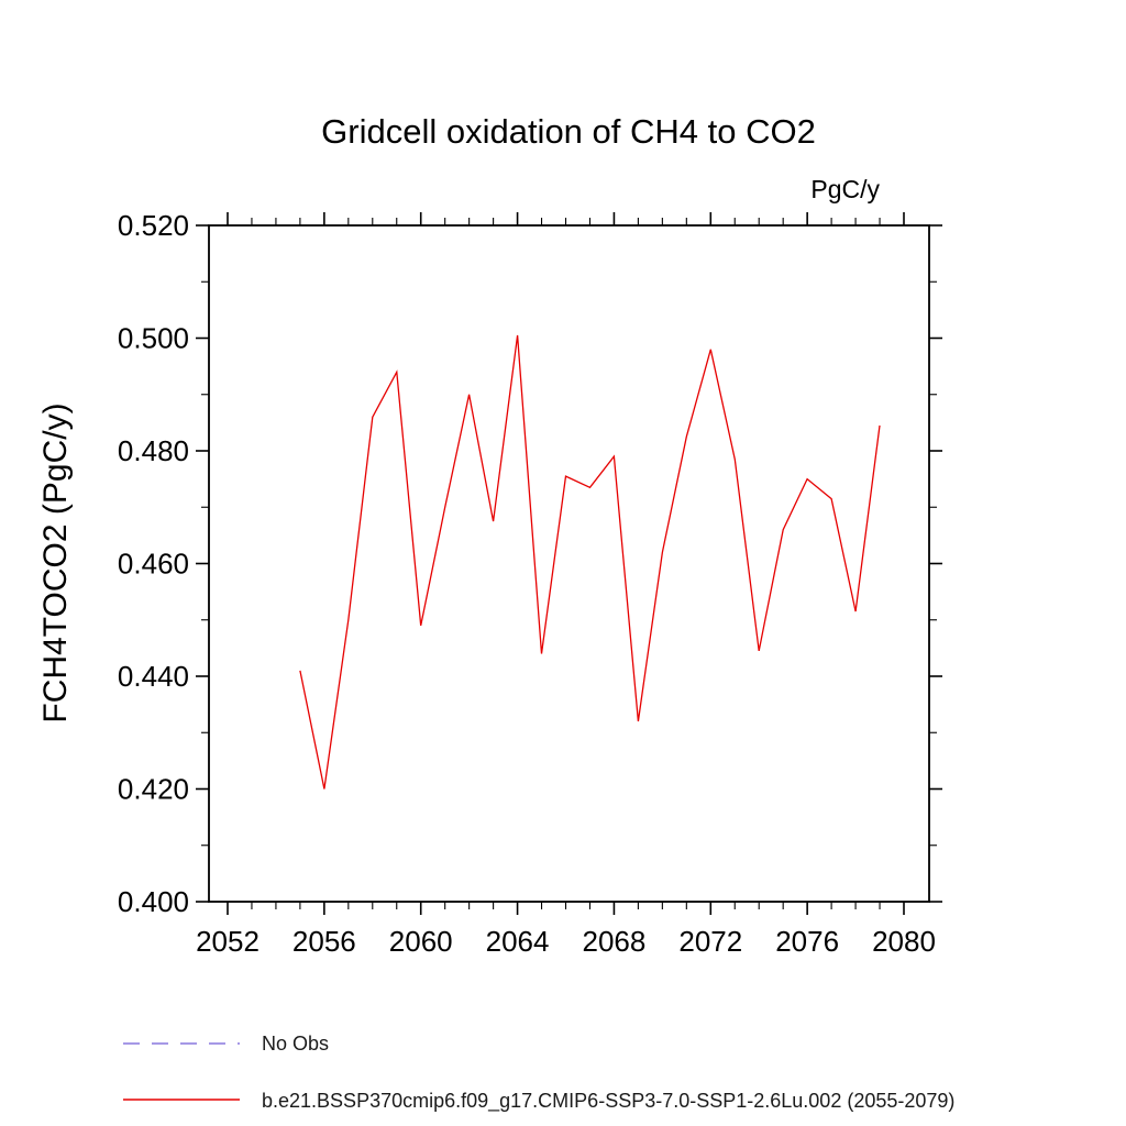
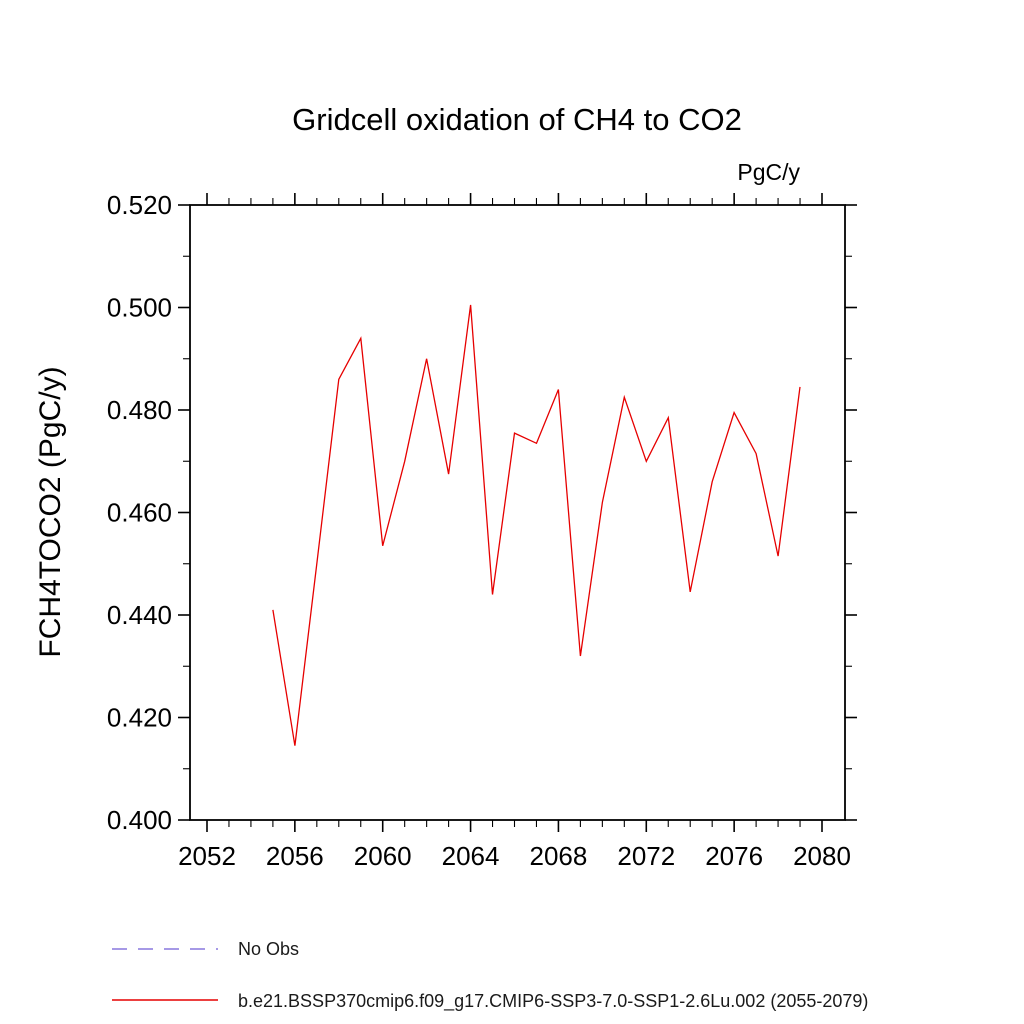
2056: 0.420 -> 0.414
2060: 0.449 -> 0.454
2068: 0.479 -> 0.484
2072: 0.498 -> 0.470
2076: 0.475 -> 0.479
